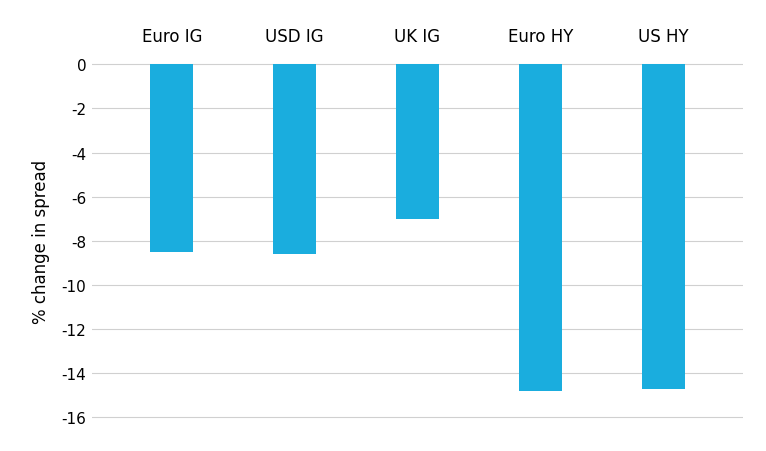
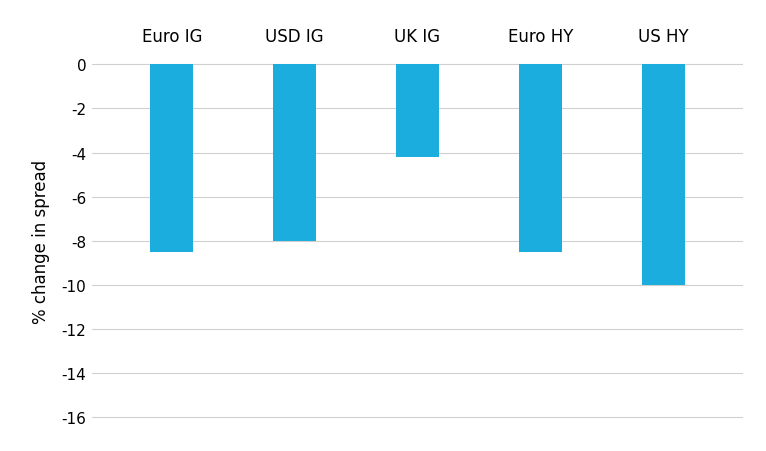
USD IG: -8.6 -> -8.0
UK IG: -7.0 -> -4.2
Euro HY: -14.8 -> -8.5
US HY: -14.7 -> -10.0
